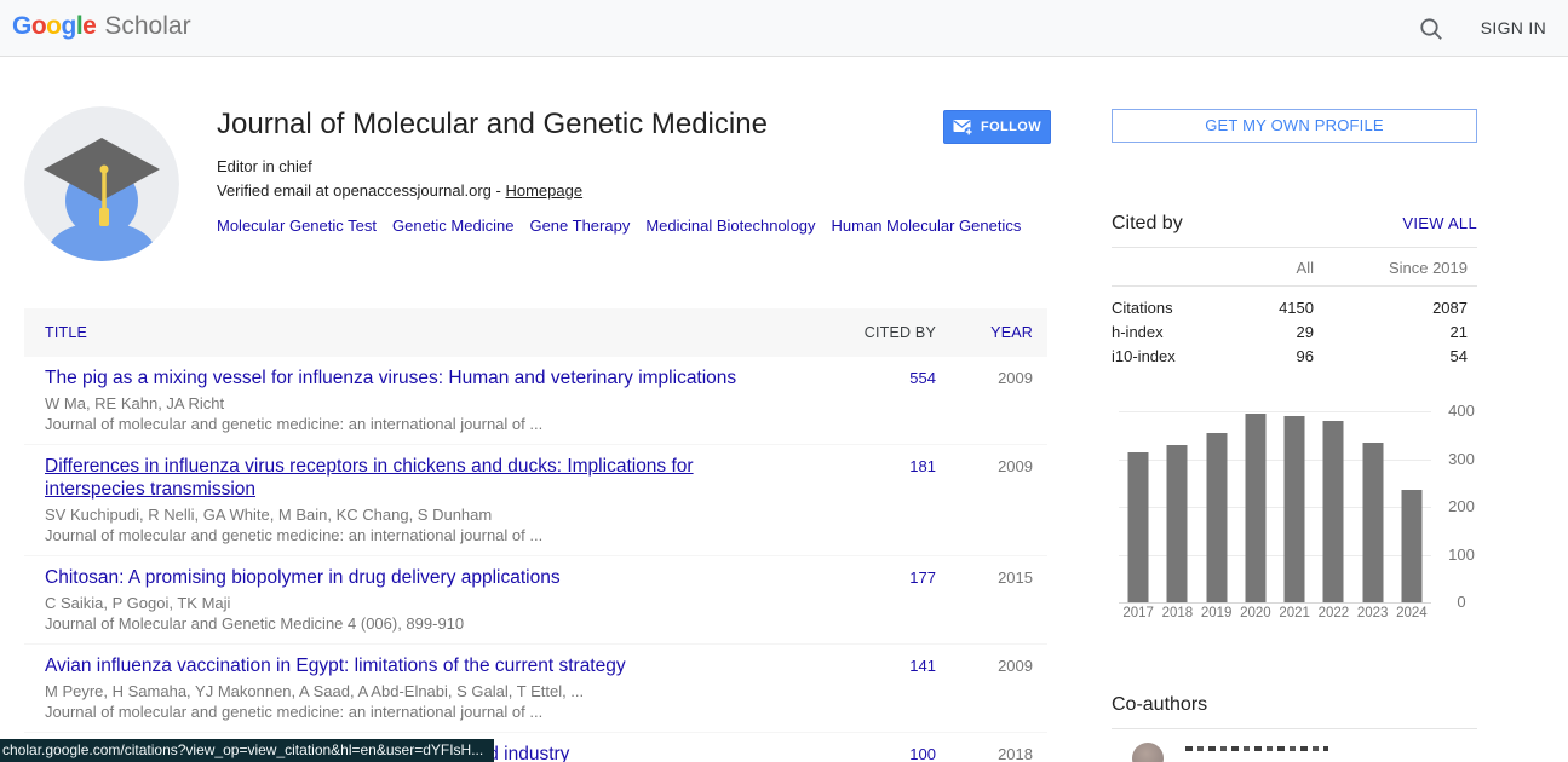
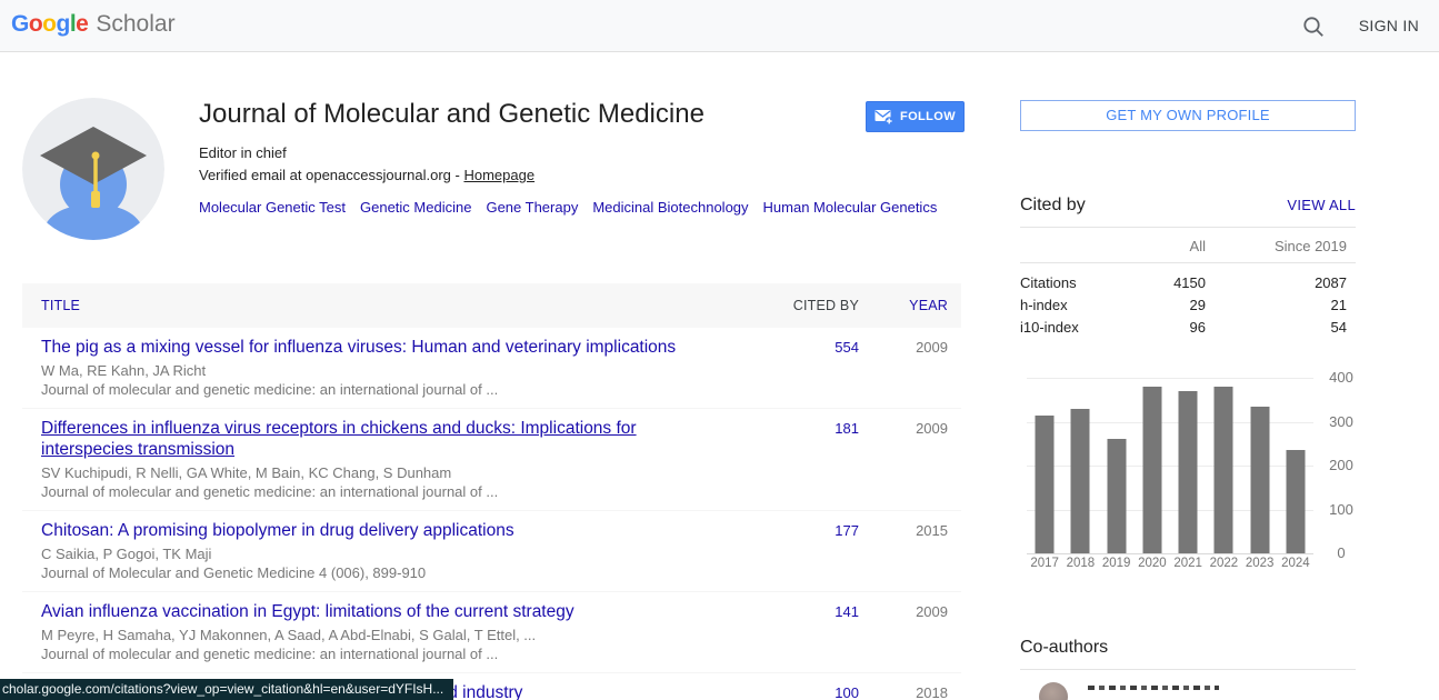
2019: 360 -> 260
2020: 400 -> 380
2021: 390 -> 370
